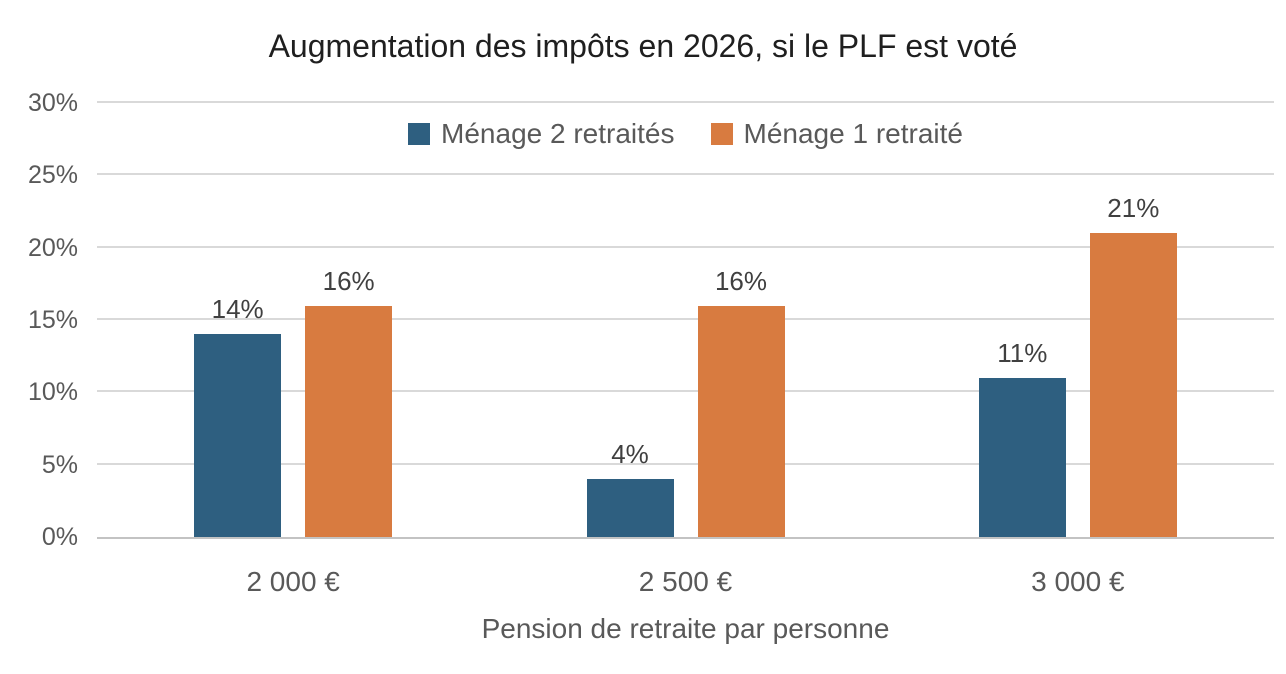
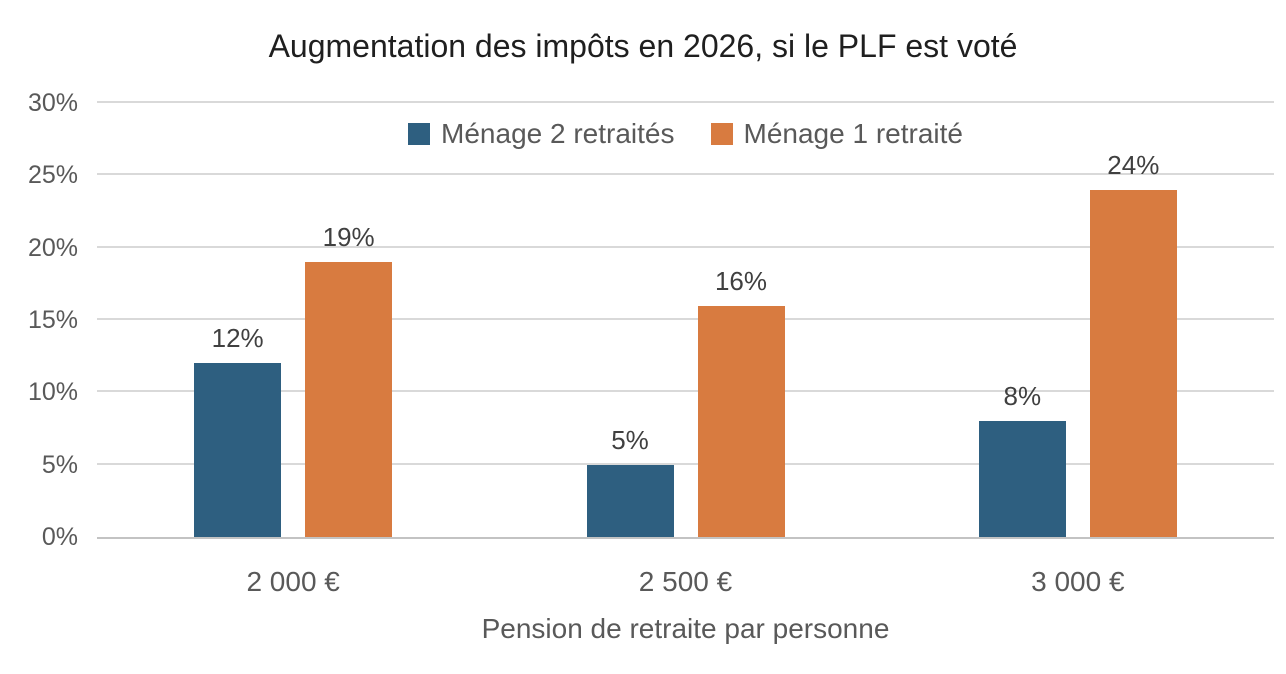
Ménage 2 retraités/2 000 €: 14% -> 12%
Ménage 1 retraité/2 000 €: 16% -> 19%
Ménage 2 retraités/2 500 €: 4% -> 5%
Ménage 2 retraités/3 000 €: 11% -> 8%
Ménage 1 retraité/3 000 €: 21% -> 24%
